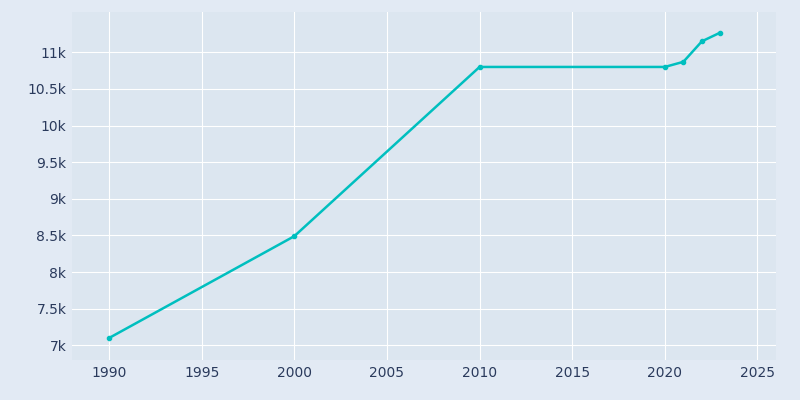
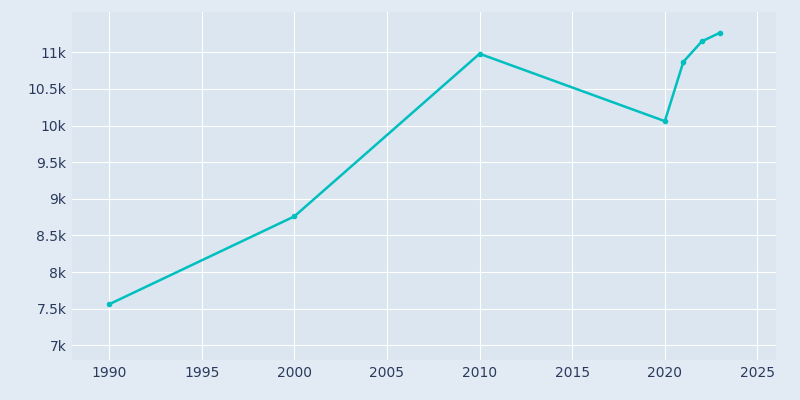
1990: 7.10k -> 7.56k
2000: 8.49k -> 8.76k
2010: 10.80k -> 10.98k
2020: 10.80k -> 10.06k
